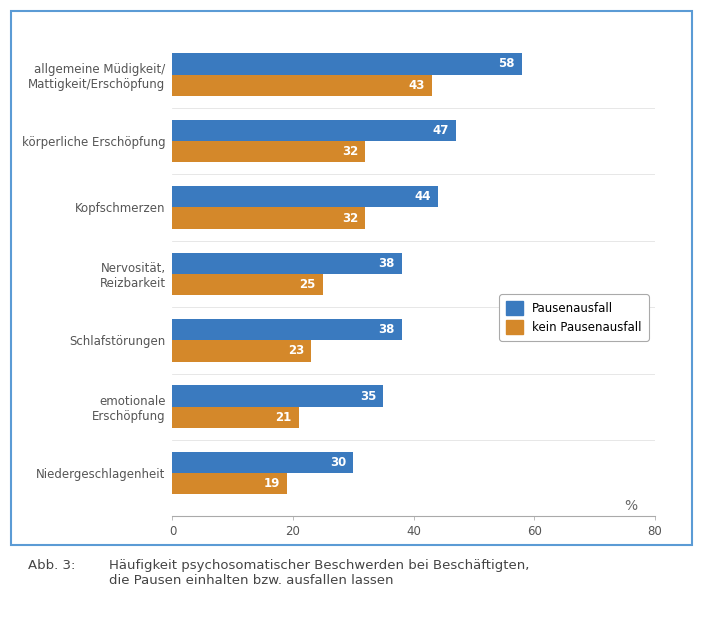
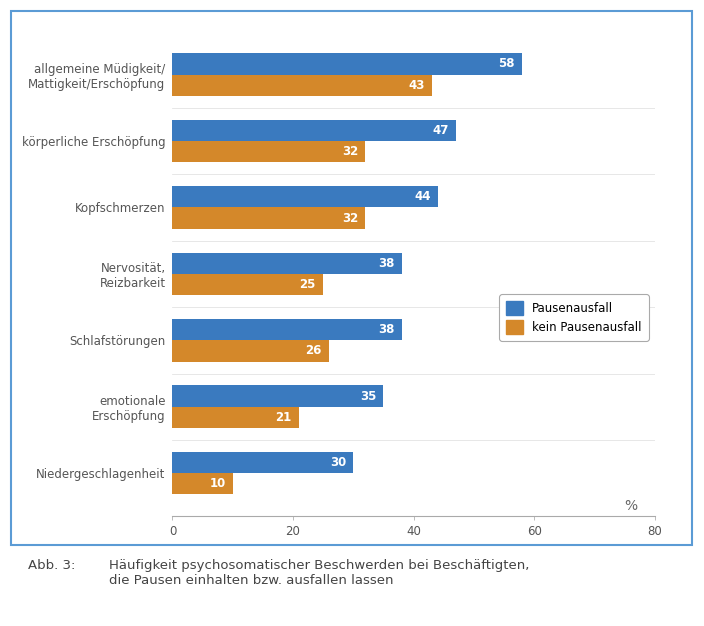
kein Pausenausfall/Schlafstörungen: 23 -> 26
kein Pausenausfall/Niedergeschlagenheit: 19 -> 10
